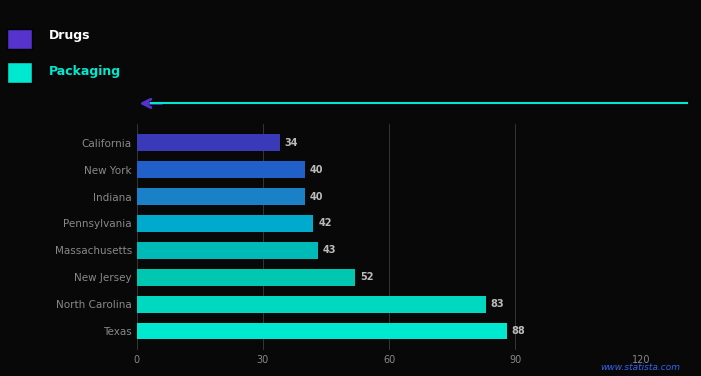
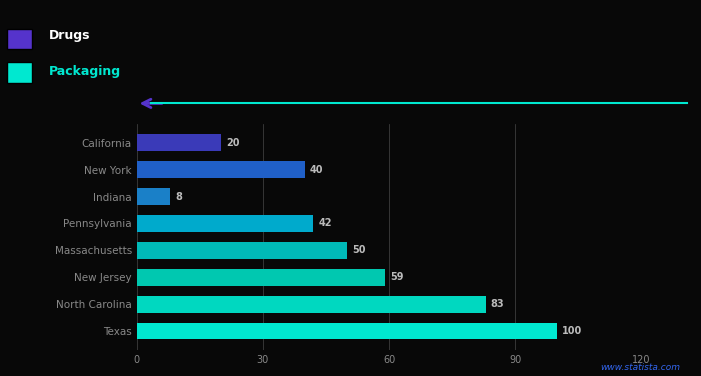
California: 34 -> 20
Indiana: 40 -> 8
Massachusetts: 43 -> 50
New Jersey: 52 -> 59
Texas: 88 -> 100
